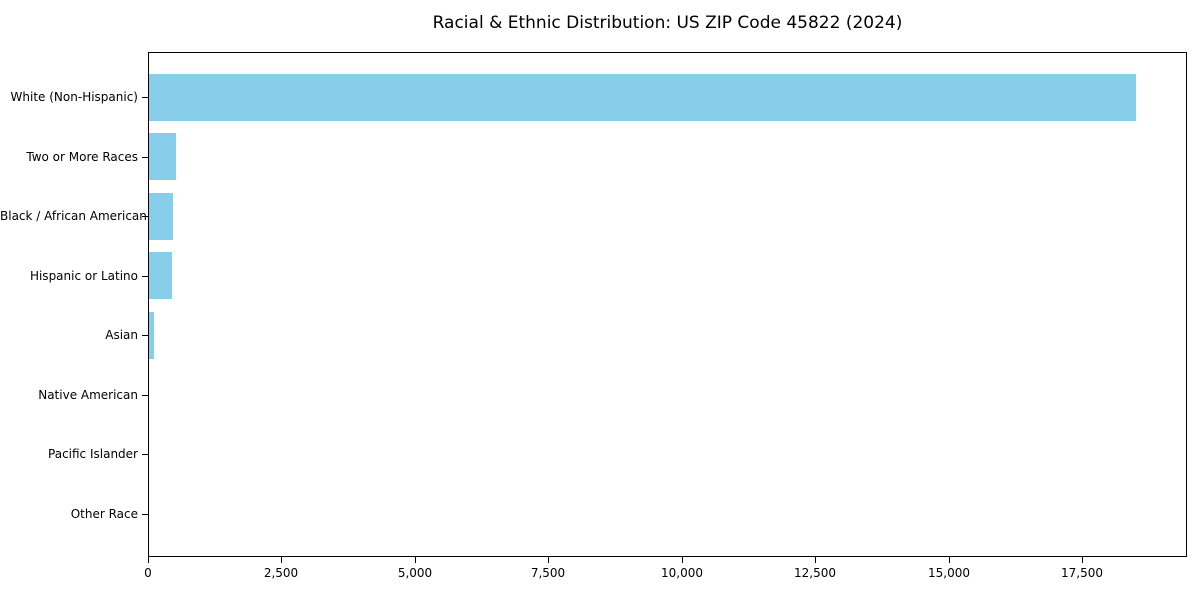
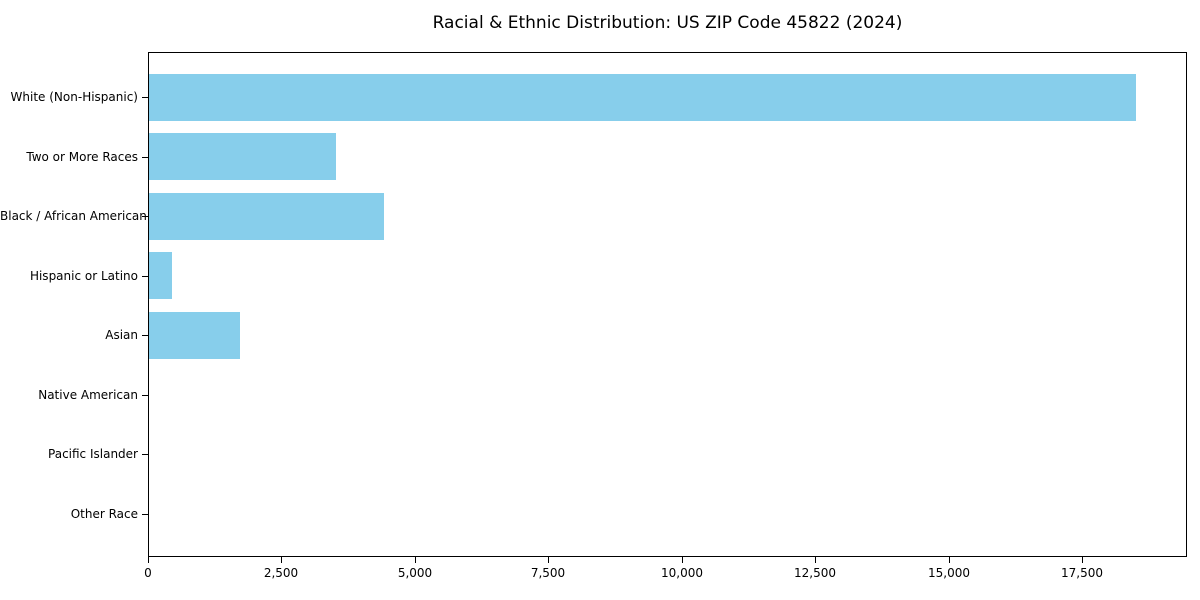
Two or More Races: 500 -> 3500
Black / African American: 500 -> 4400
Asian: 100 -> 1700
